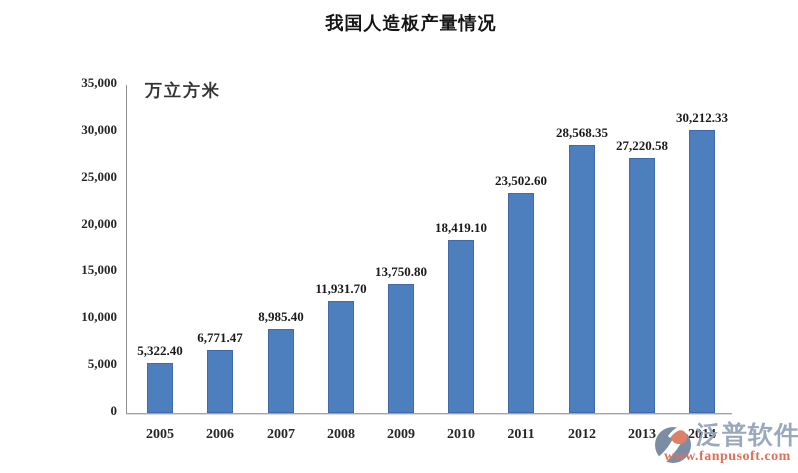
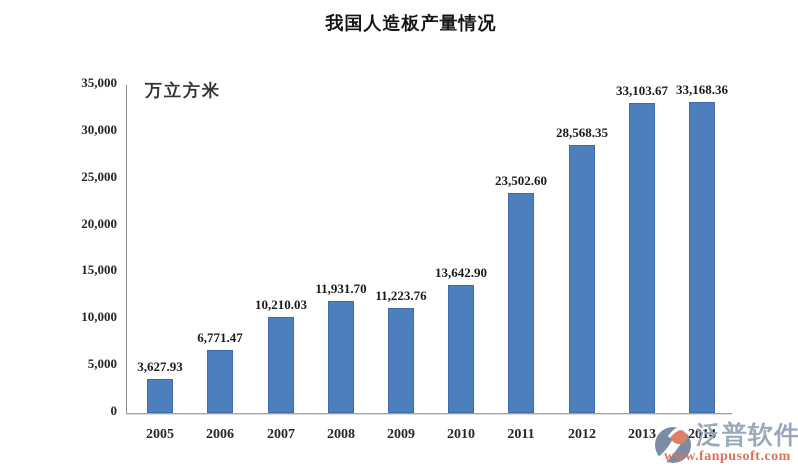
2005: 5,322.40 -> 3,627.93
2007: 8,985.40 -> 10,210.03
2009: 13,750.80 -> 11,223.76
2010: 18,419.10 -> 13,642.90
2013: 27,220.58 -> 33,103.67
2014: 30,212.33 -> 33,168.36
